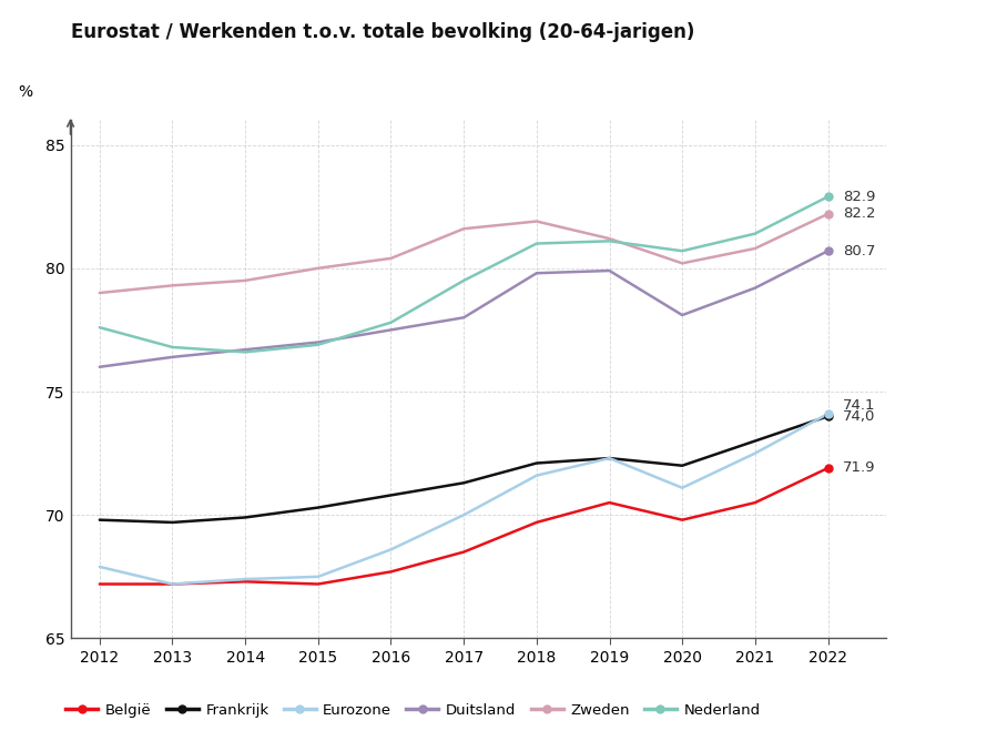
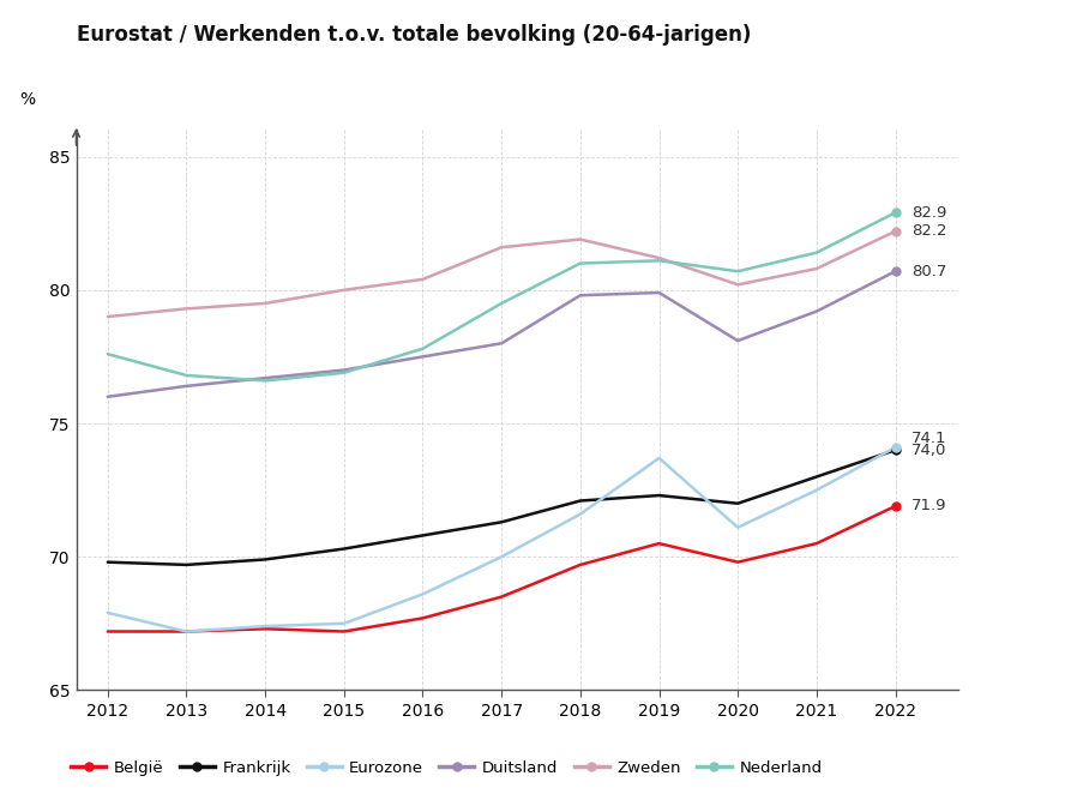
Eurozone/2019: 72.3 -> 73.7
